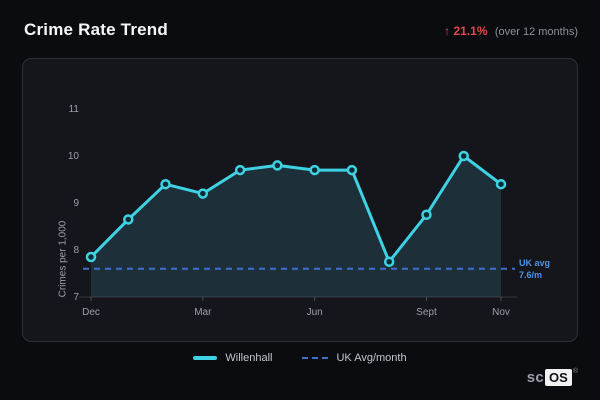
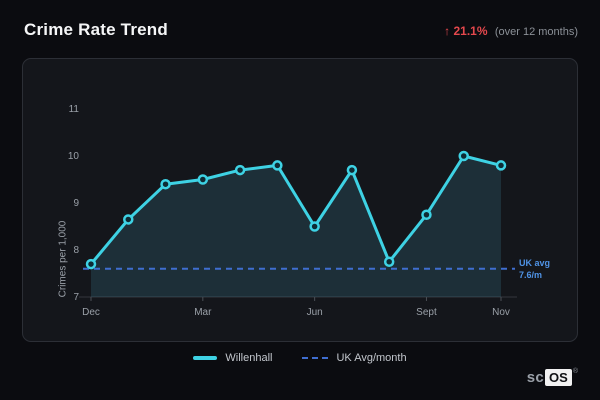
Dec: 7.8 -> 7.7
Mar: 9.2 -> 9.5
Jun: 9.7 -> 8.5
Nov: 9.4 -> 9.8
